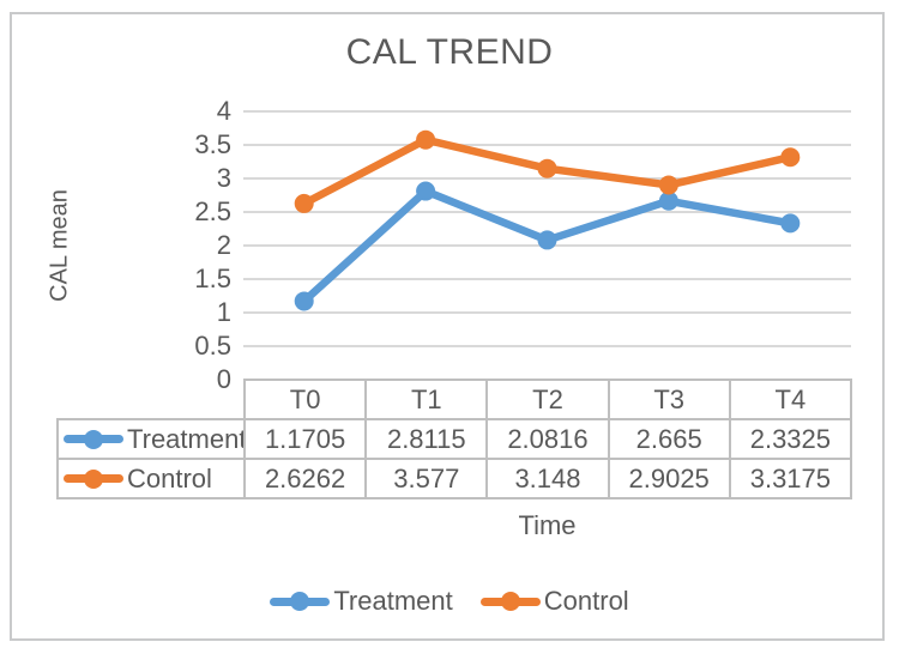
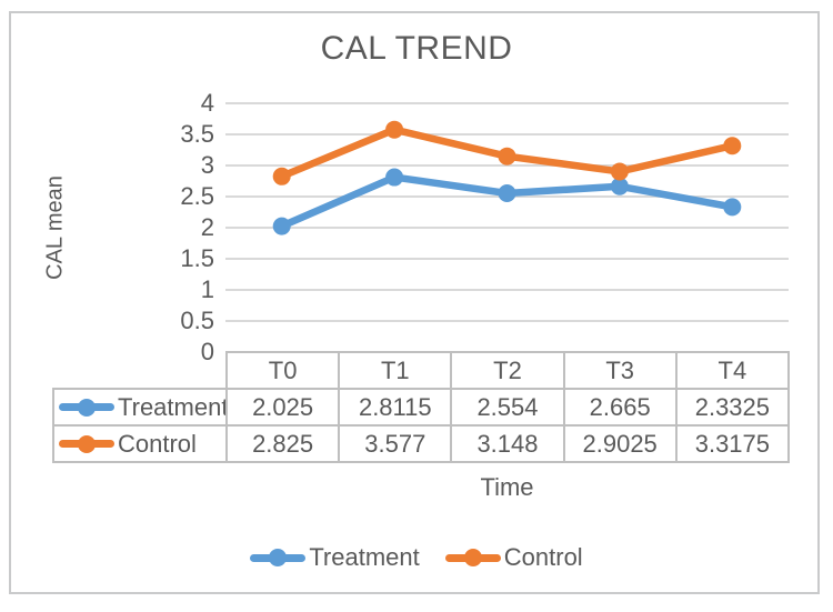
Treatment/T0: 1.1705 -> 2.025
Control/T0: 2.6262 -> 2.825
Treatment/T2: 2.0816 -> 2.554
